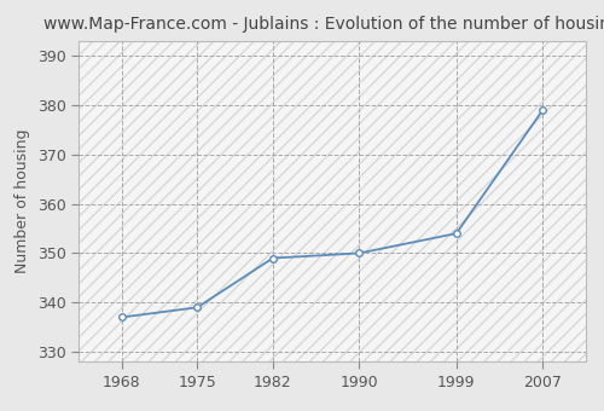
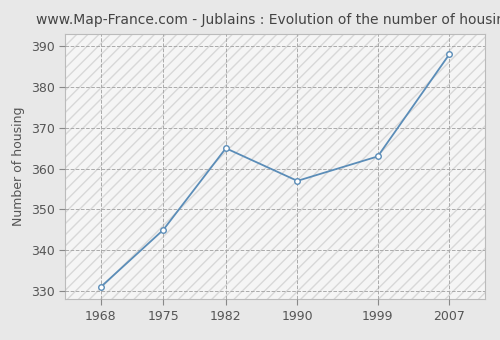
1968: 337 -> 331
1975: 339 -> 345
1982: 349 -> 365
1990: 350 -> 357
1999: 354 -> 363
2007: 379 -> 388
